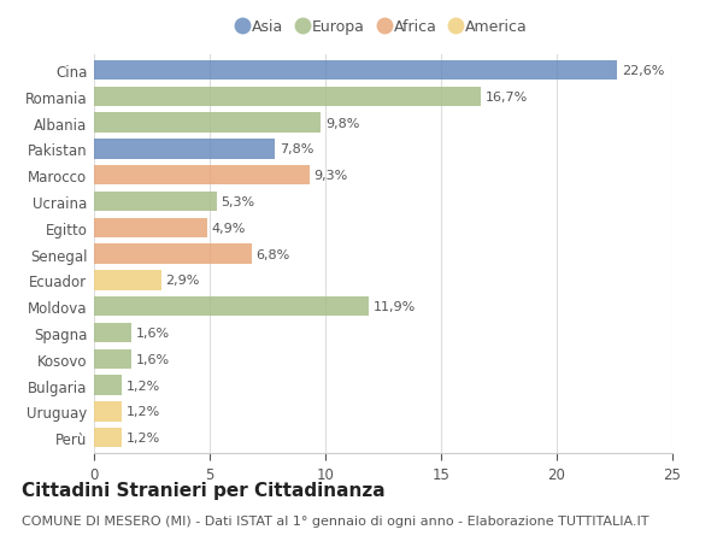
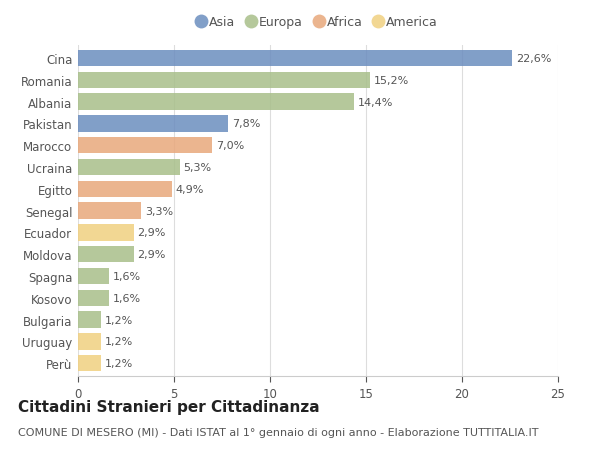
Romania: 16,7% -> 15,2%
Albania: 9,8% -> 14,4%
Marocco: 9,3% -> 7,0%
Senegal: 6,8% -> 3,3%
Moldova: 11,9% -> 2,9%
